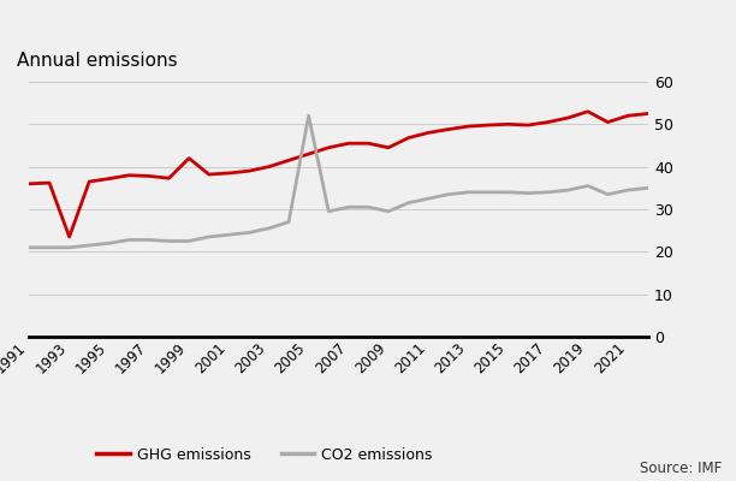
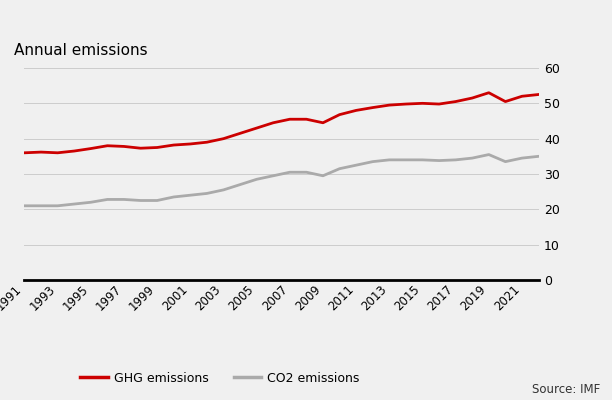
GHG emissions/1993: 23.5 -> 36.0
GHG emissions/1999: 42.0 -> 37.5
CO2 emissions/2005: 52.0 -> 28.5
